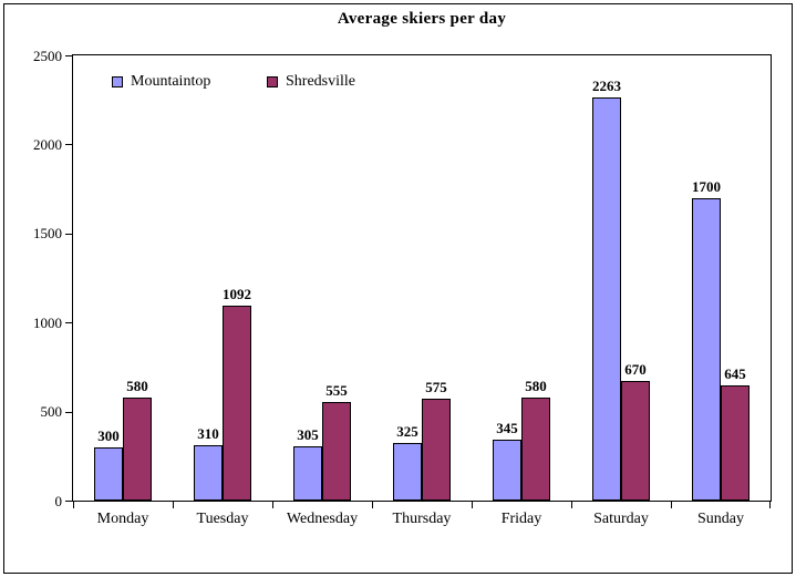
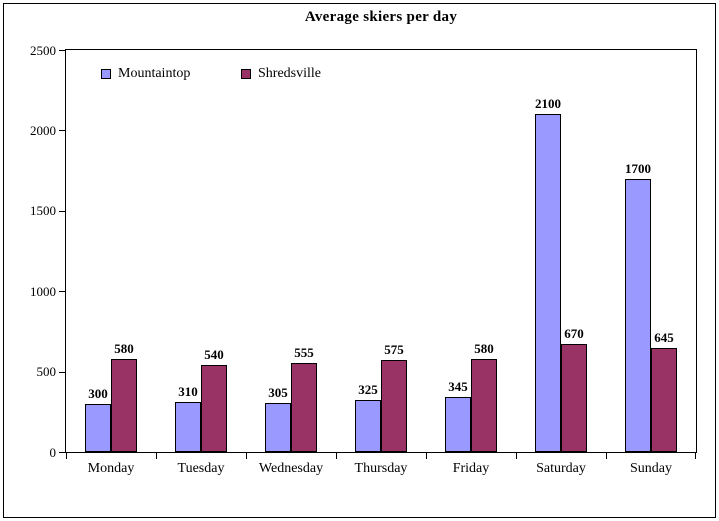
Shredsville/Tuesday: 1092 -> 540
Mountaintop/Saturday: 2263 -> 2100
